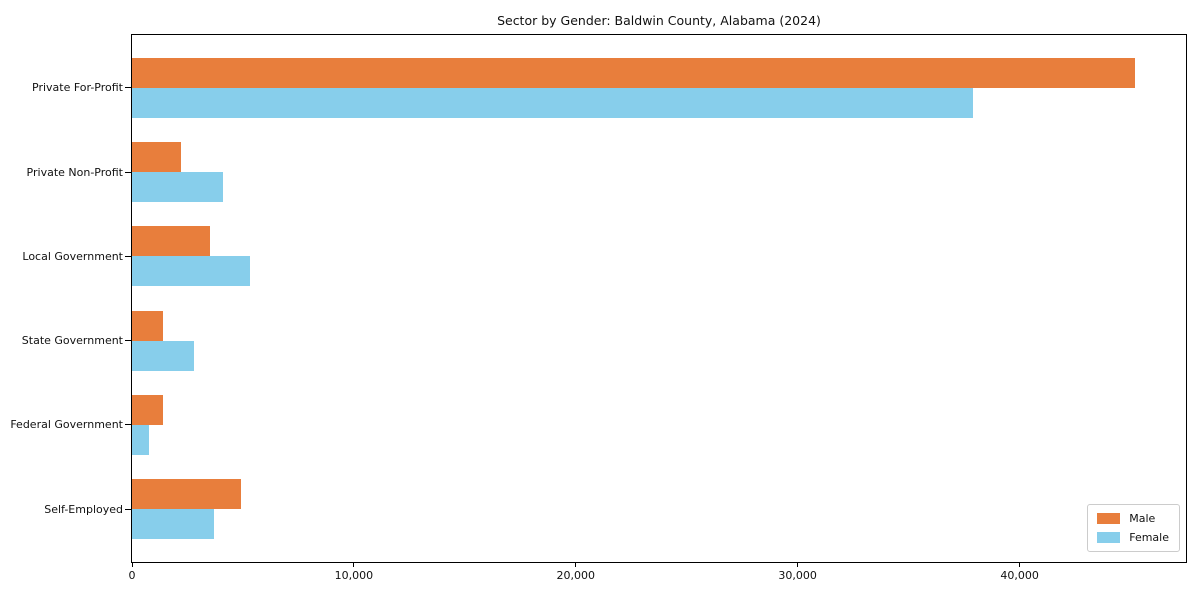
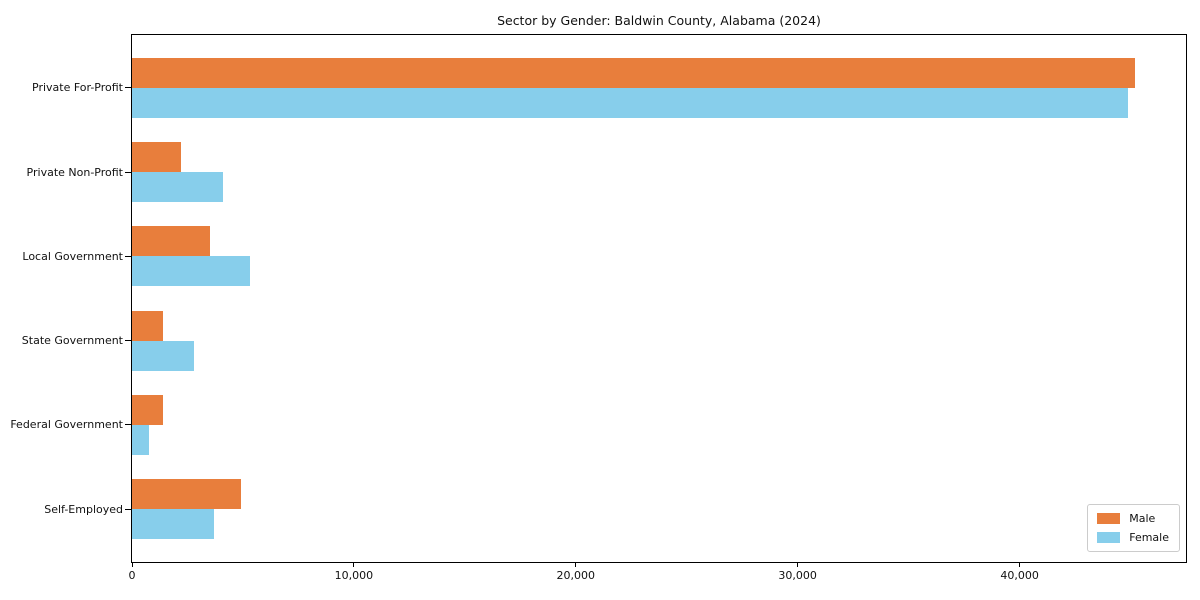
Female/Private For-Profit: 37900 -> 44900
